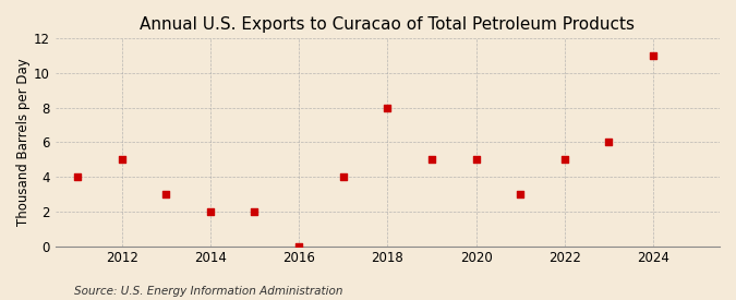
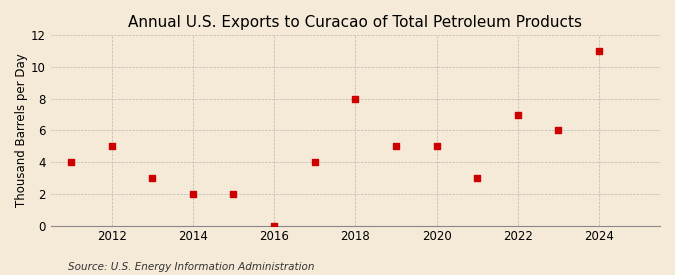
2022: 5 -> 7
